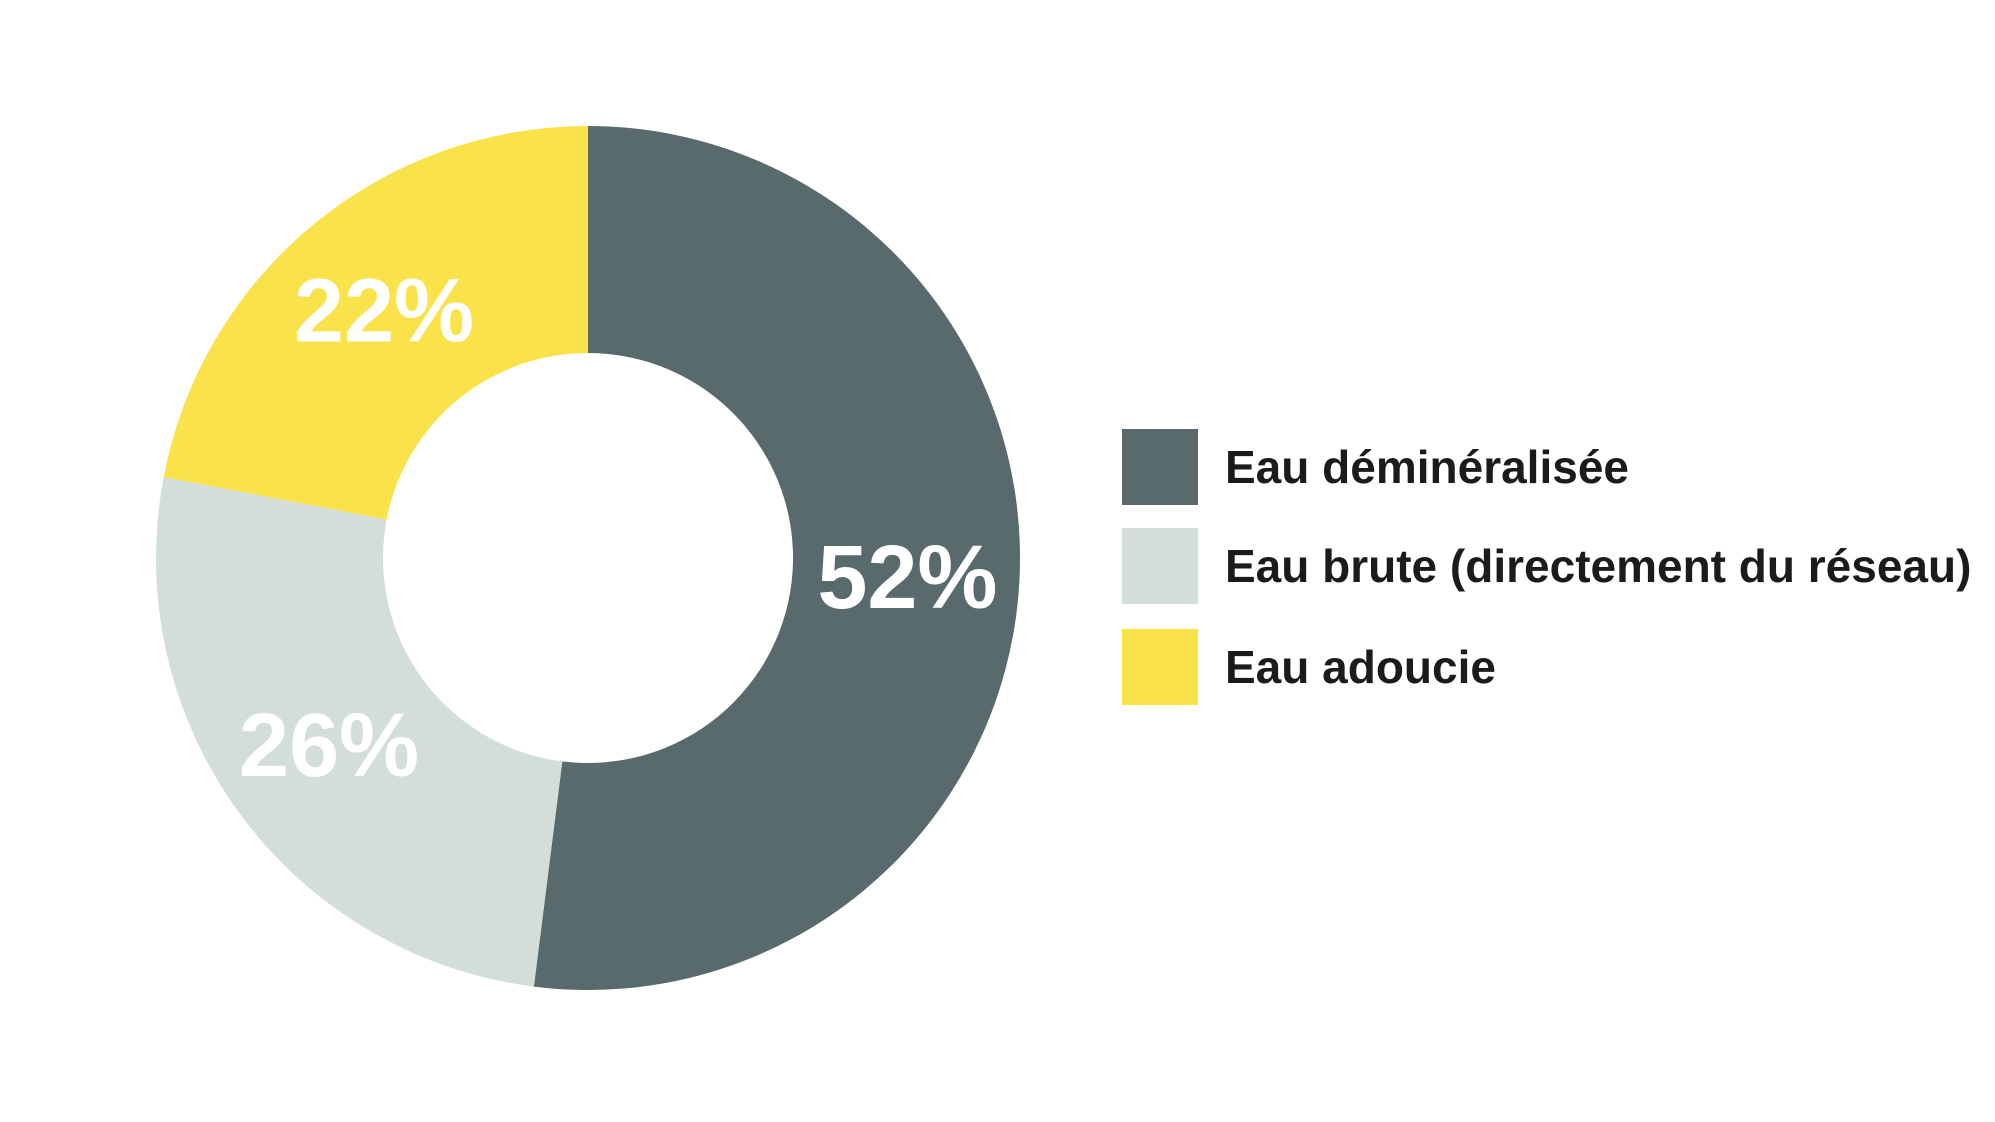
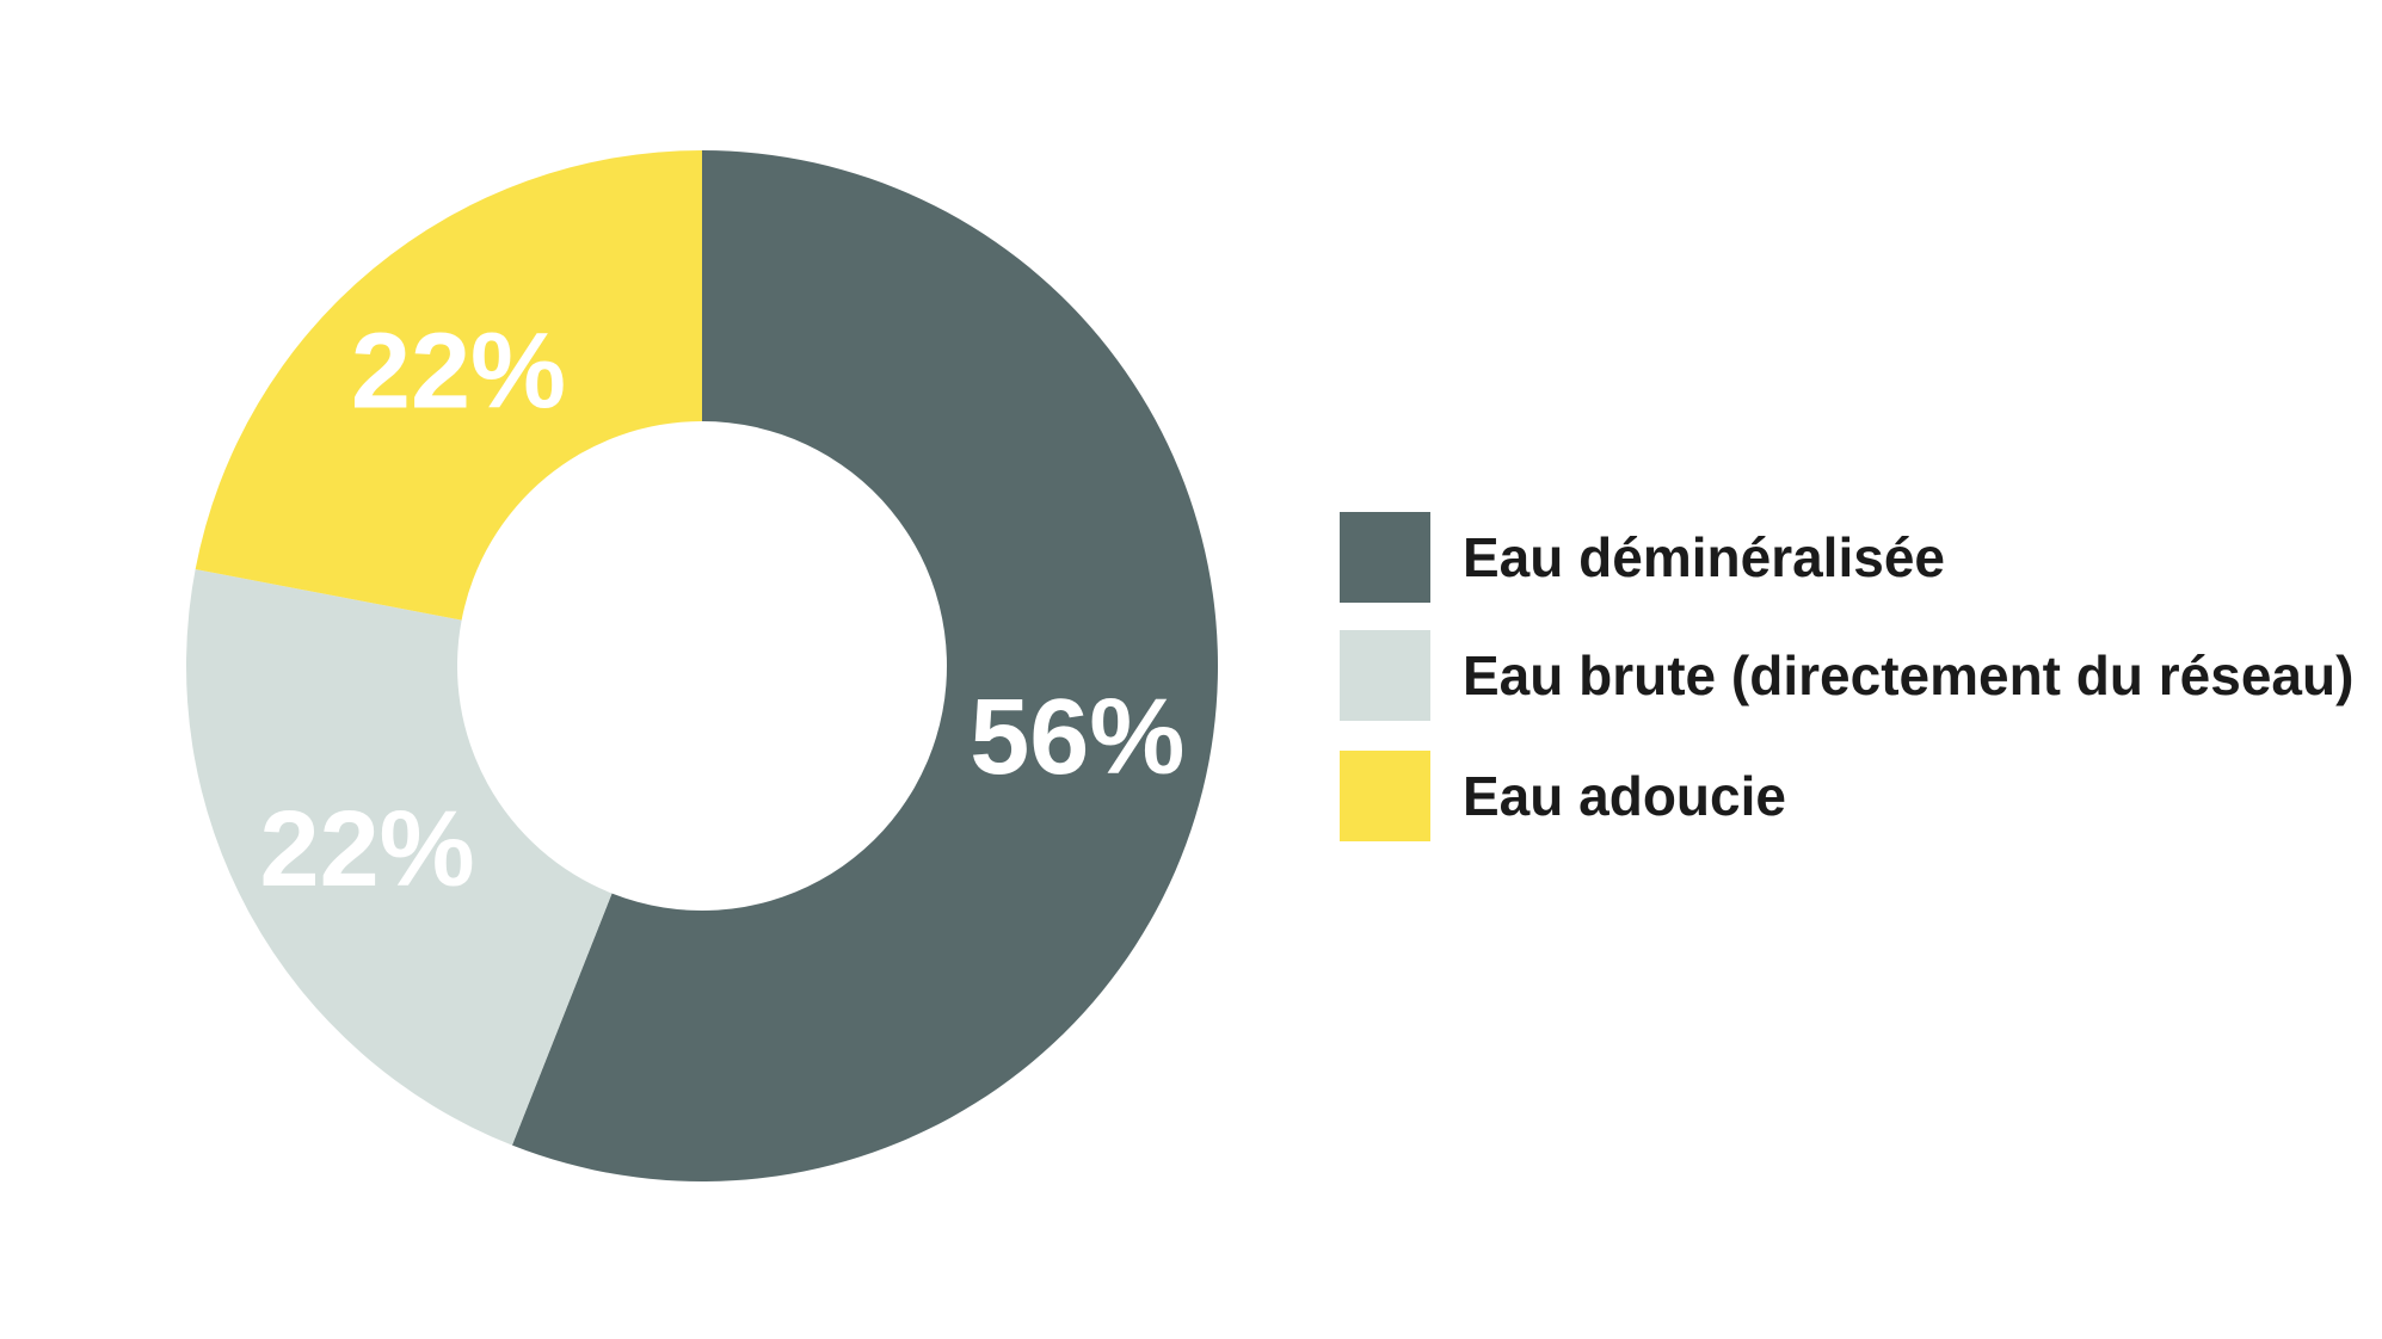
Eau déminéralisée: 52% -> 56%
Eau brute (directement du réseau): 26% -> 22%
